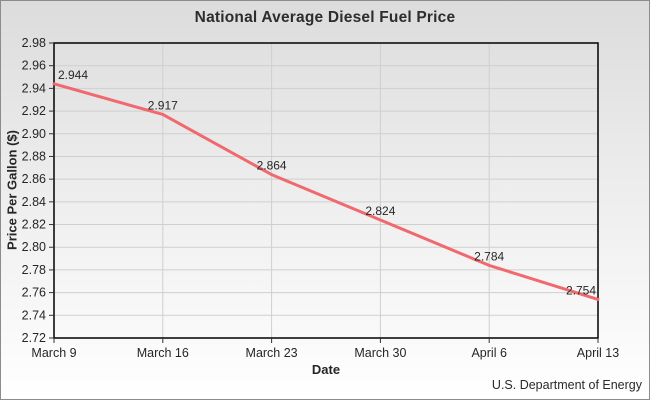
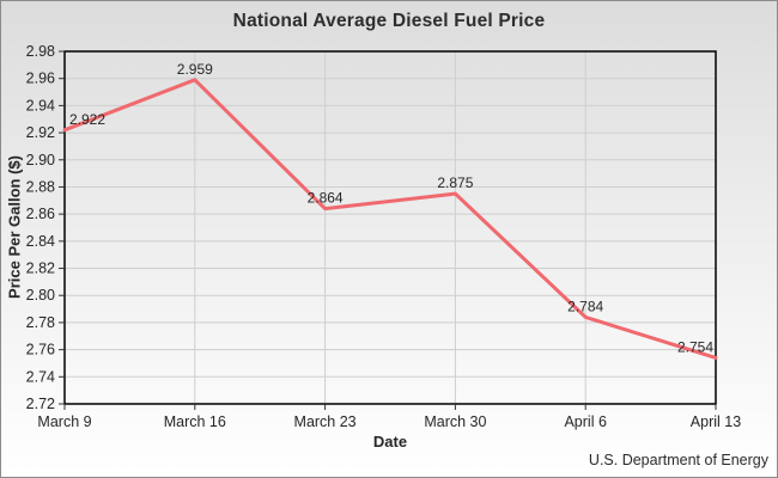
March 9: 2.944 -> 2.922
March 16: 2.917 -> 2.959
March 30: 2.824 -> 2.875
